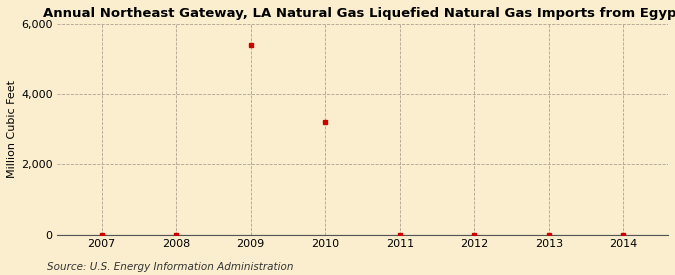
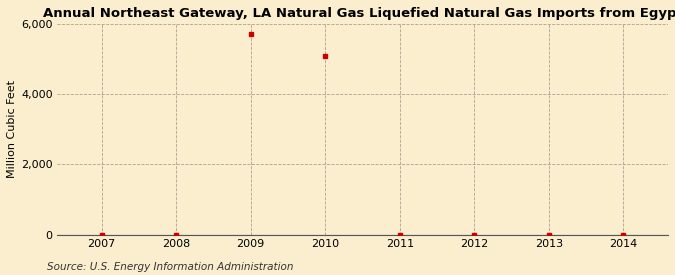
2009: 5,400 -> 5,720
2010: 3,200 -> 5,070
